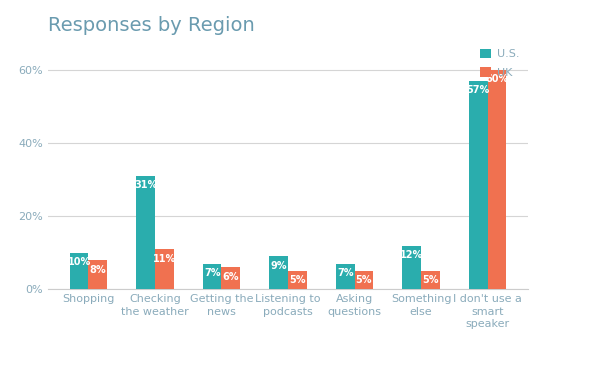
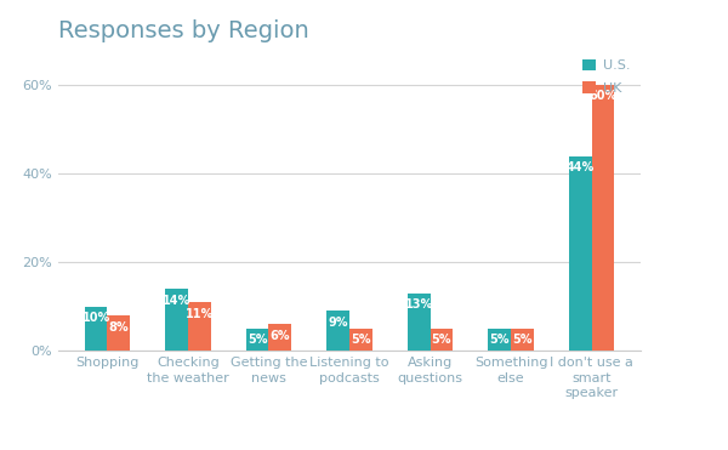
U.S./Checking the weather: 31% -> 14%
U.S./Getting the news: 7% -> 5%
U.S./Asking questions: 7% -> 13%
U.S./Something else: 12% -> 5%
U.S./I don't use a smart speaker: 57% -> 44%
